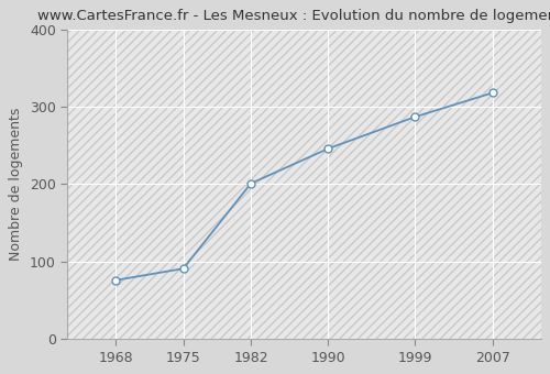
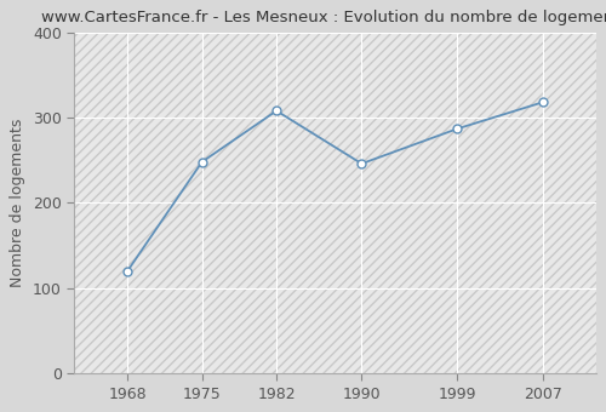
1968: 76 -> 120
1975: 91 -> 248
1982: 201 -> 308
